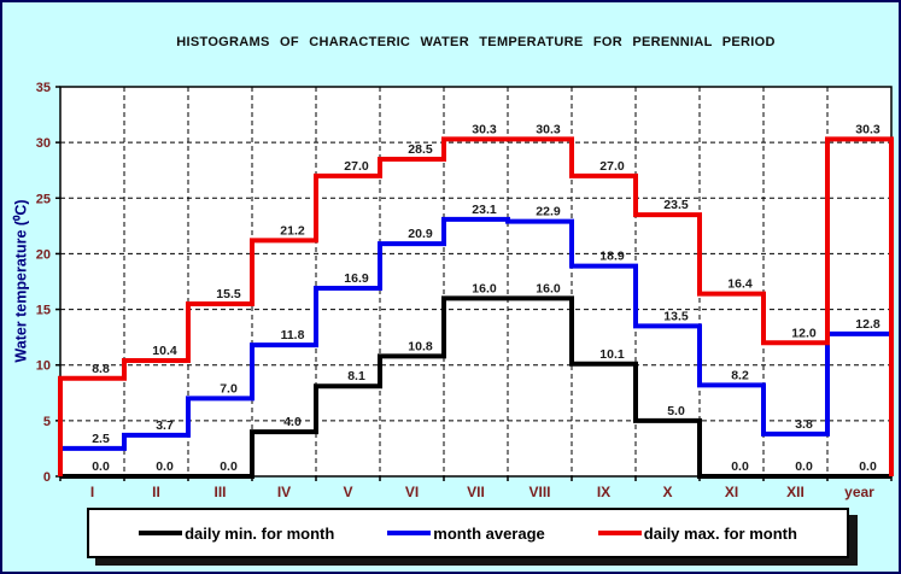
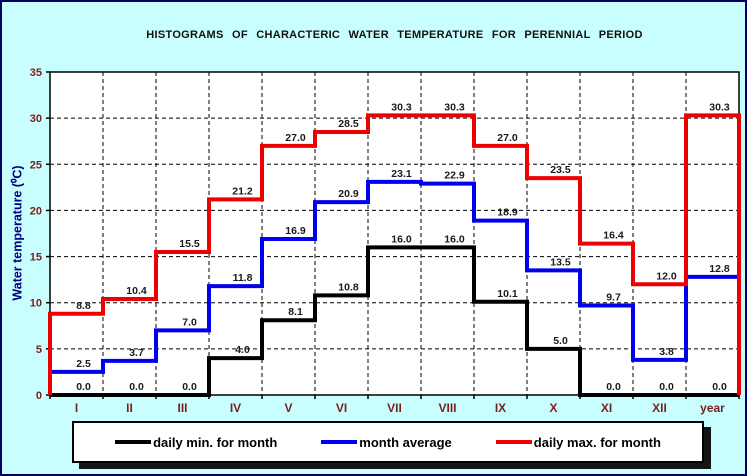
month average/XI: 8.2 -> 9.7
